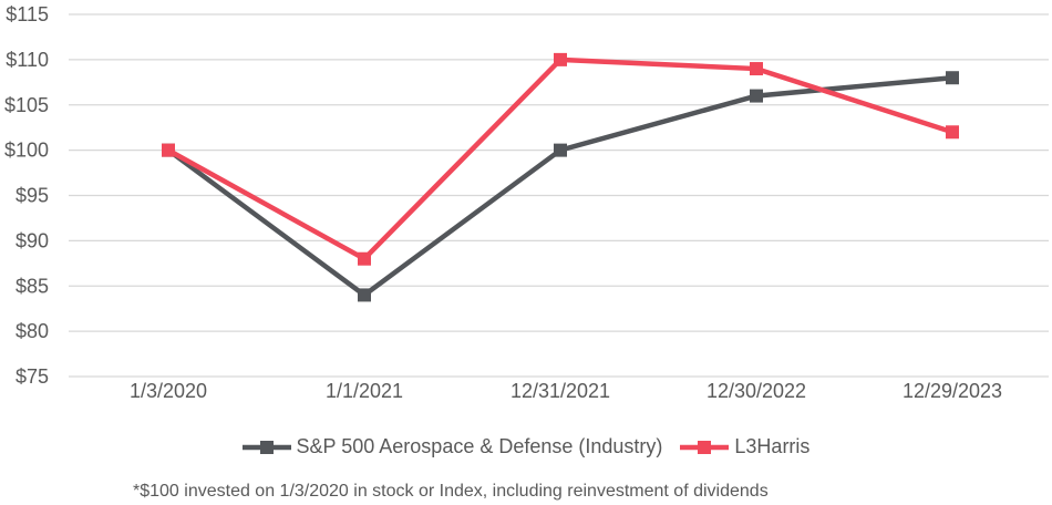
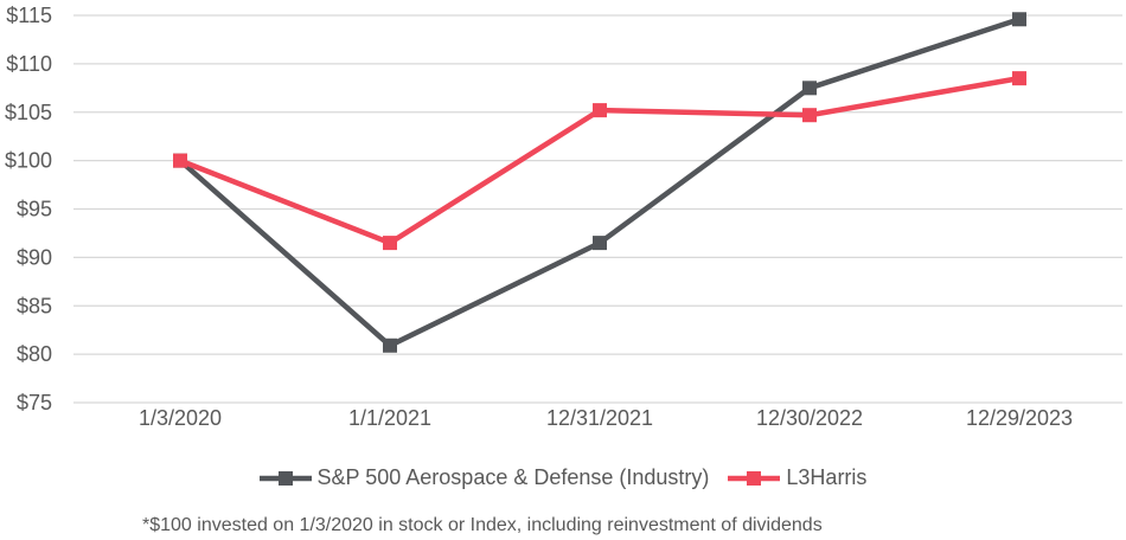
S&P 500 Aerospace & Defense (Industry)/1/1/2021: $84 -> $81
L3Harris/1/1/2021: $88 -> $92
S&P 500 Aerospace & Defense (Industry)/12/31/2021: $100 -> $92
L3Harris/12/31/2021: $110 -> $105
S&P 500 Aerospace & Defense (Industry)/12/30/2022: $106 -> $108
L3Harris/12/30/2022: $109 -> $105
S&P 500 Aerospace & Defense (Industry)/12/29/2023: $108 -> $115
L3Harris/12/29/2023: $102 -> $108
